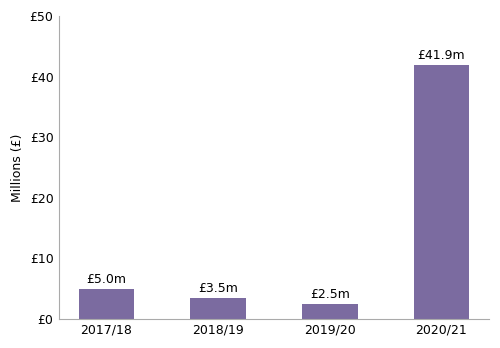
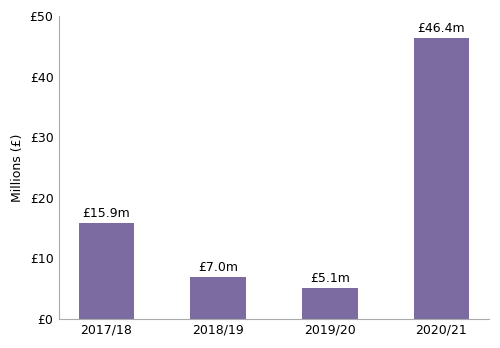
2017/18: £5.0m -> £15.9m
2018/19: £3.5m -> £7.0m
2019/20: £2.5m -> £5.1m
2020/21: £41.9m -> £46.4m
